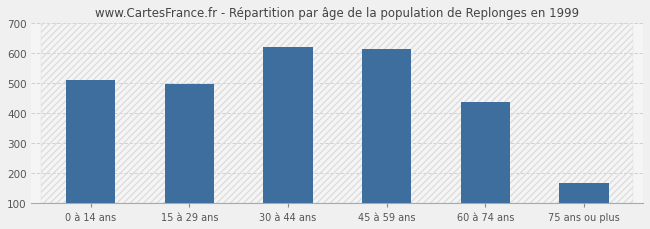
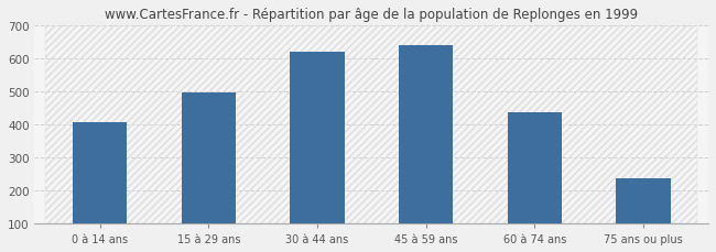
0 à 14 ans: 510 -> 405
45 à 59 ans: 612 -> 640
75 ans ou plus: 168 -> 235
